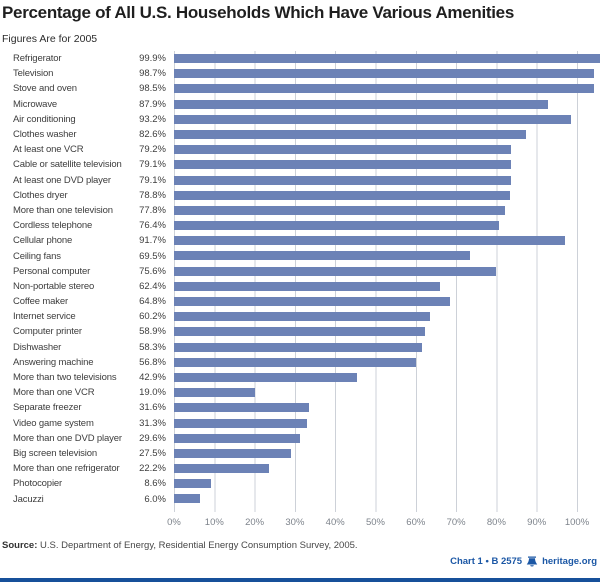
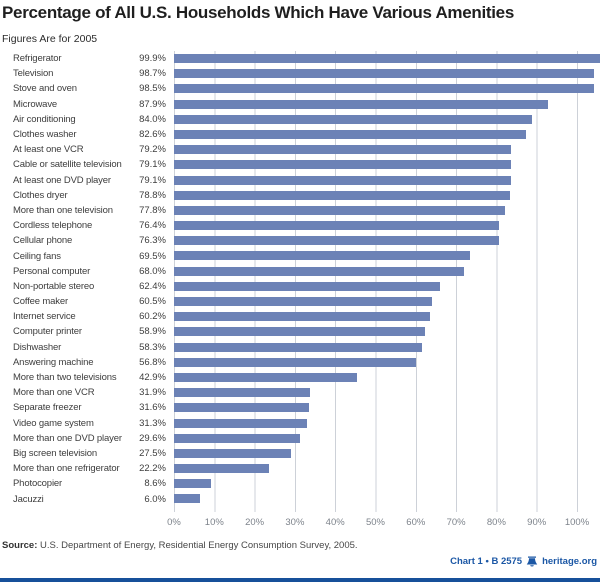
Air conditioning: 93.2% -> 84.0%
Cellular phone: 91.7% -> 76.3%
Personal computer: 75.6% -> 68.0%
Coffee maker: 64.8% -> 60.5%
More than one VCR: 19.0% -> 31.9%
